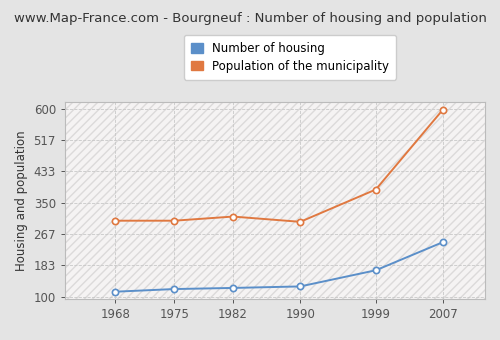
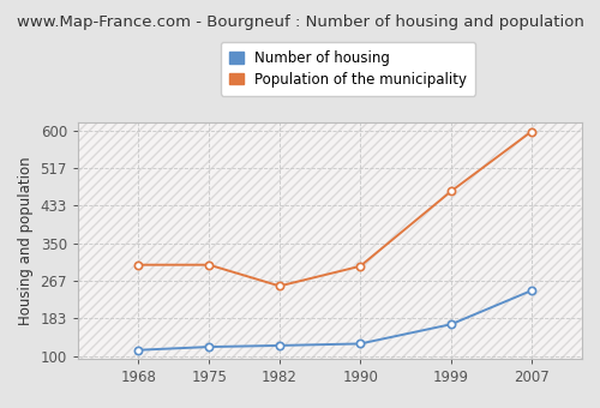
Population of the municipality/1982: 313 -> 255
Population of the municipality/1999: 385 -> 465
